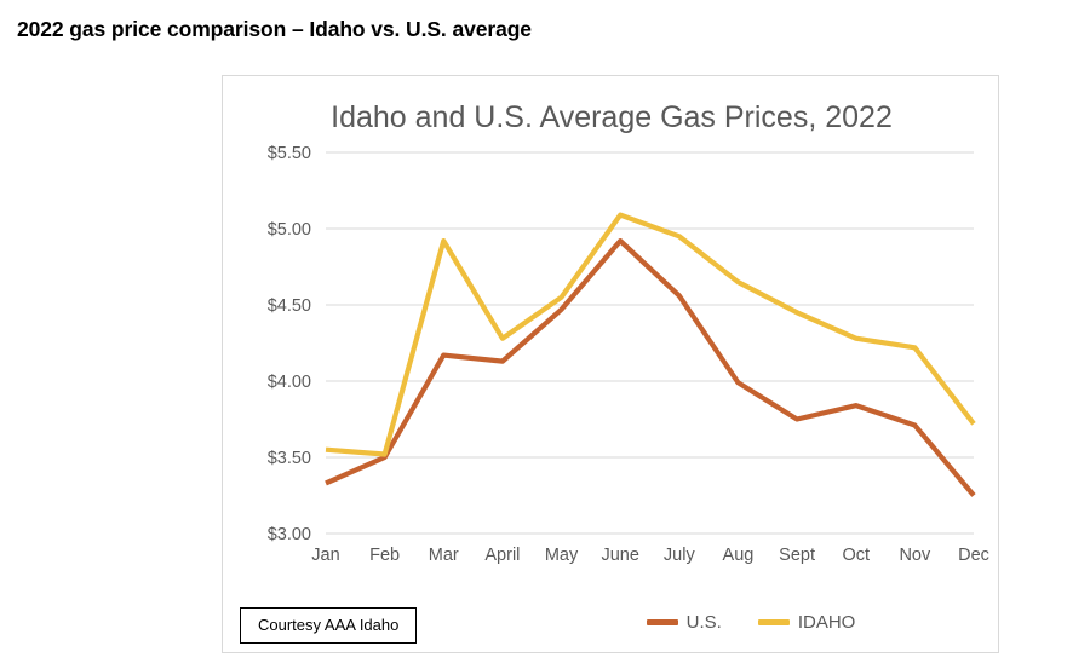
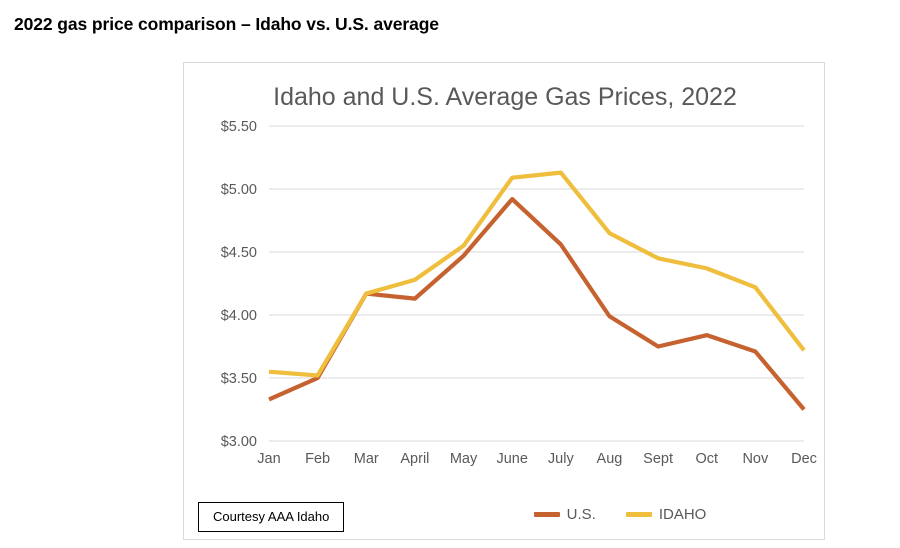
IDAHO/Mar: $4.92 -> $4.17
IDAHO/July: $4.95 -> $5.13
IDAHO/Oct: $4.28 -> $4.37
